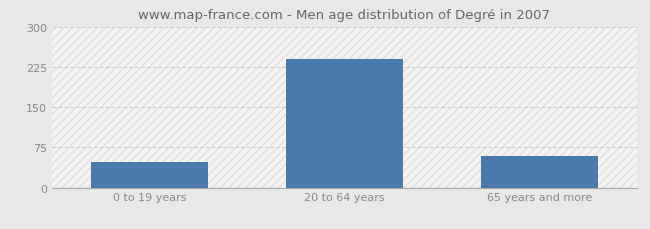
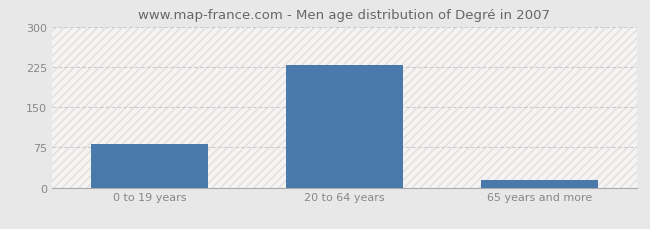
0 to 19 years: 48 -> 82
20 to 64 years: 240 -> 228
65 years and more: 58 -> 15
